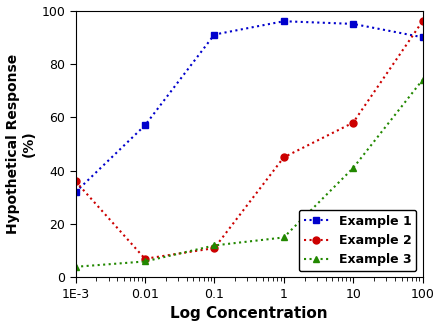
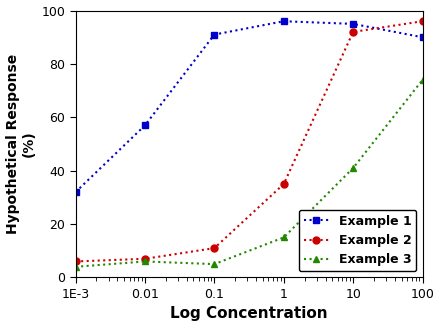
Example 2/1E-3: 36 -> 6
Example 3/0.1: 12 -> 5
Example 2/1: 45 -> 35
Example 2/10: 58 -> 92
